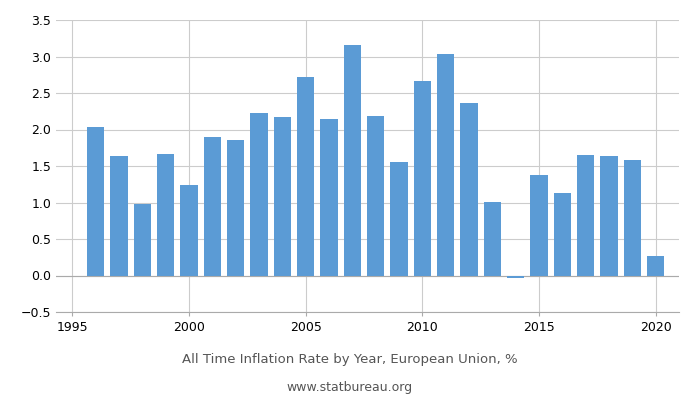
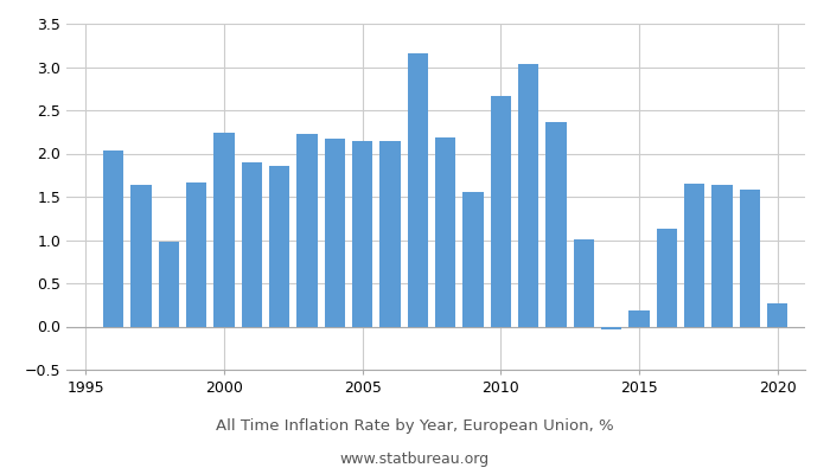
2000: 1.24 -> 2.24
2005: 2.72 -> 2.15
2015: 1.38 -> 0.18
